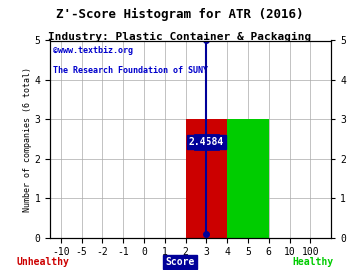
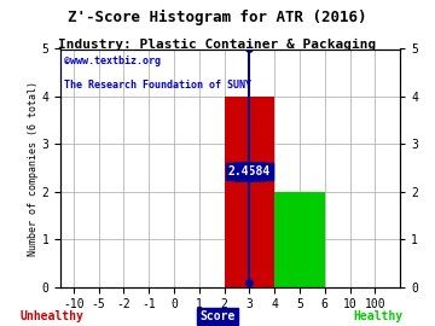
3: 3 -> 4
5: 3 -> 2
